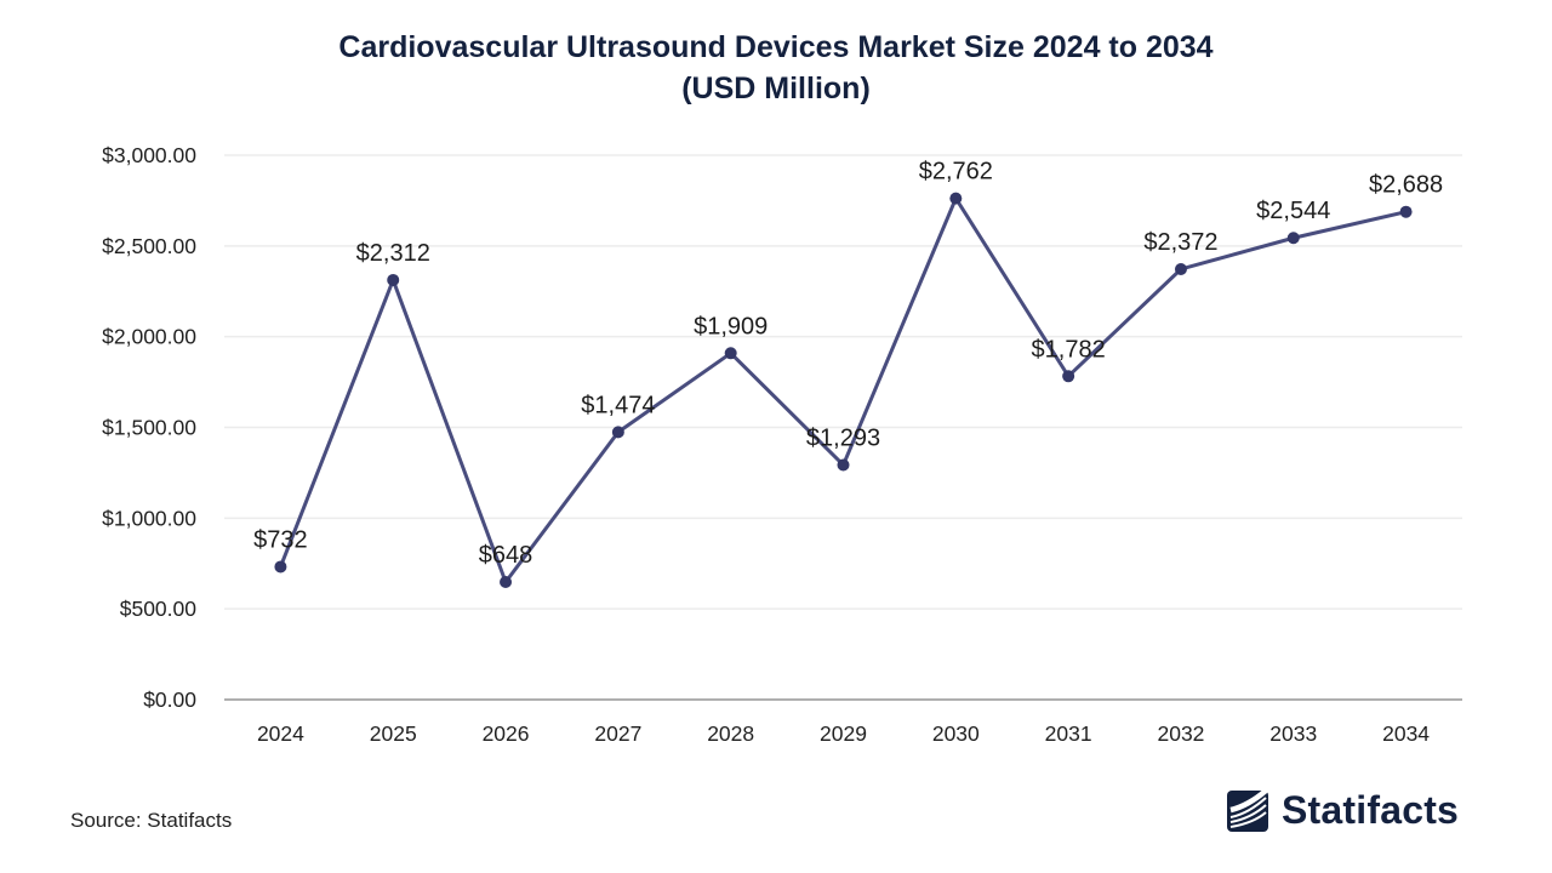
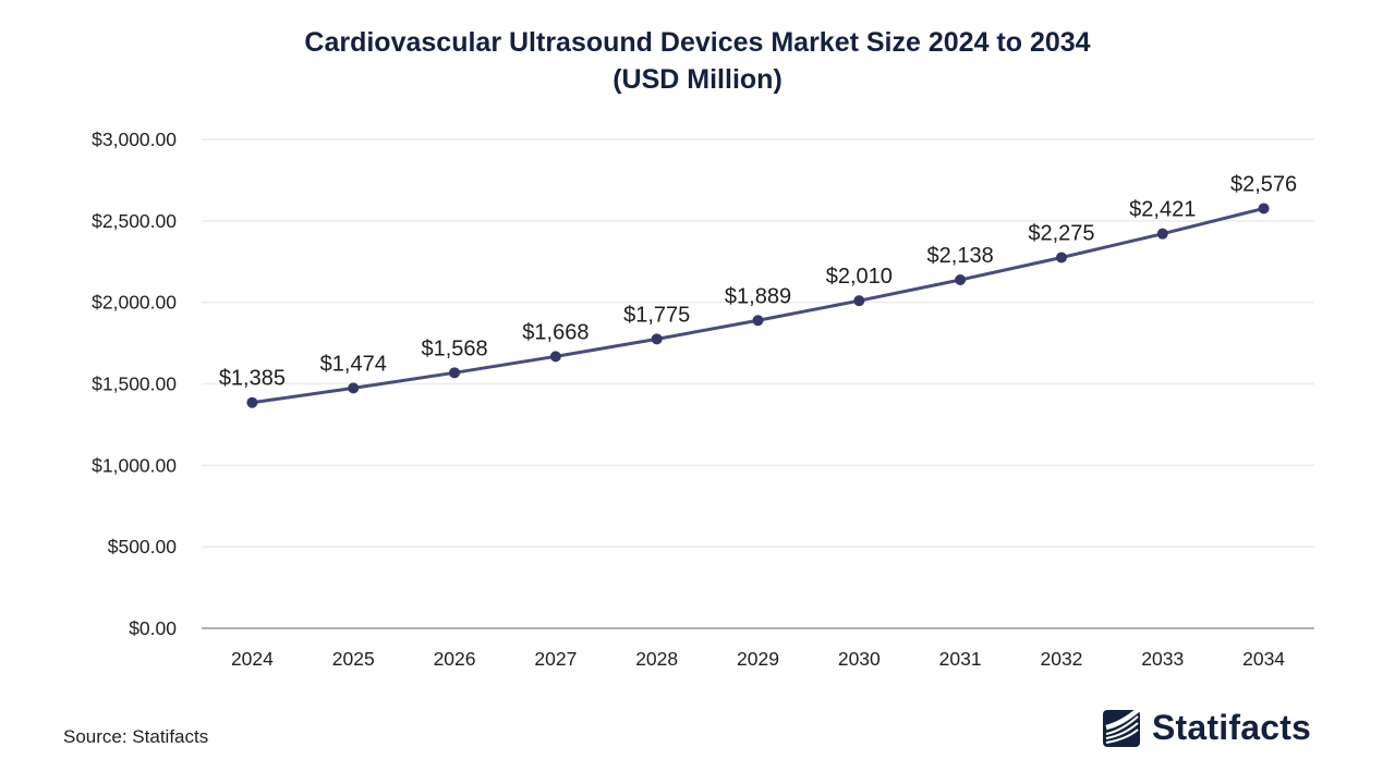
2024: $732 -> $1,385
2025: $2,312 -> $1,474
2026: $648 -> $1,568
2027: $1,474 -> $1,668
2028: $1,909 -> $1,775
2029: $1,293 -> $1,889
2030: $2,762 -> $2,010
2031: $1,782 -> $2,138
2032: $2,372 -> $2,275
2033: $2,544 -> $2,421
2034: $2,688 -> $2,576
